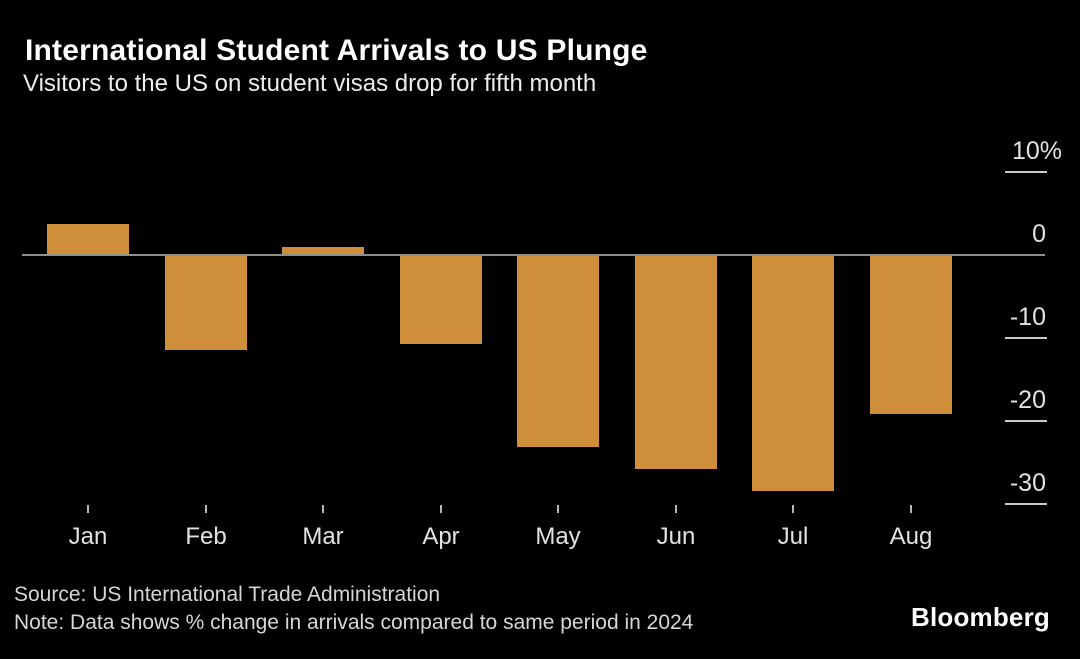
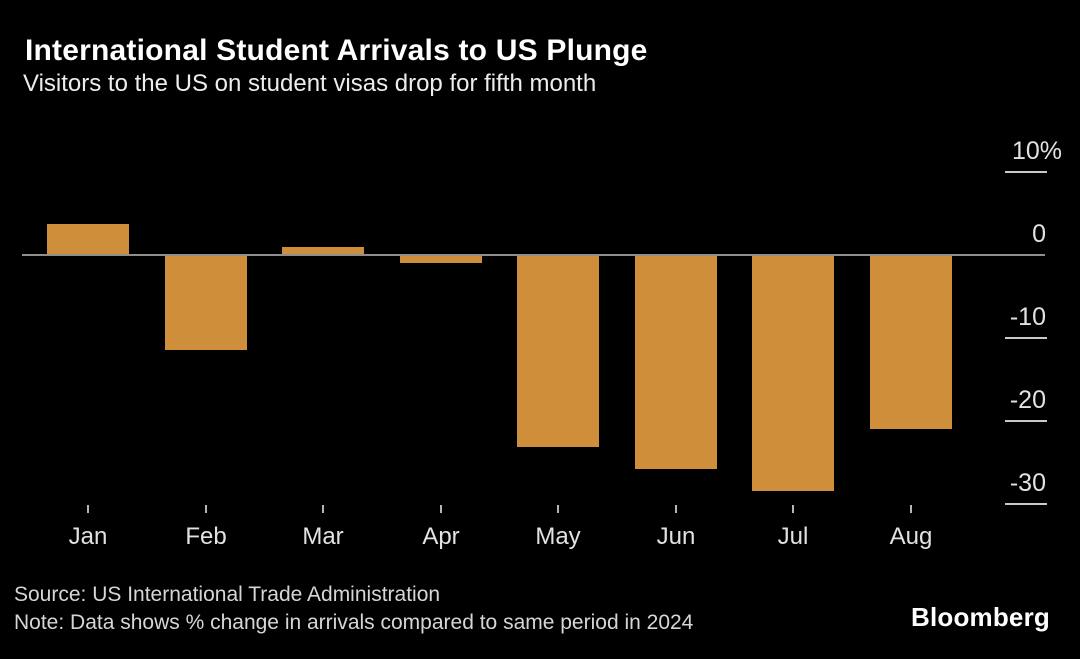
Apr: -11 -> -1
Aug: -19 -> -21
